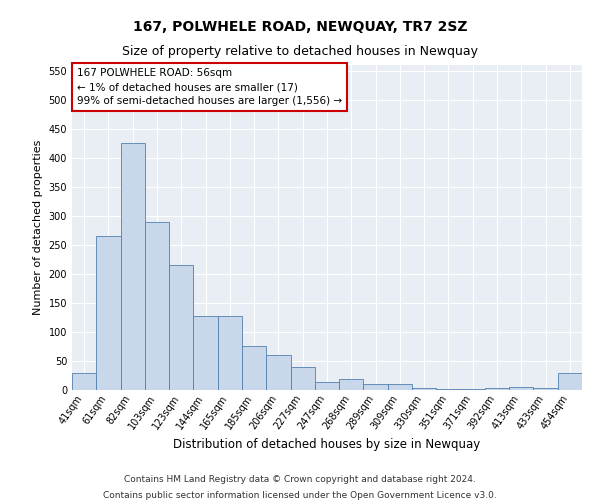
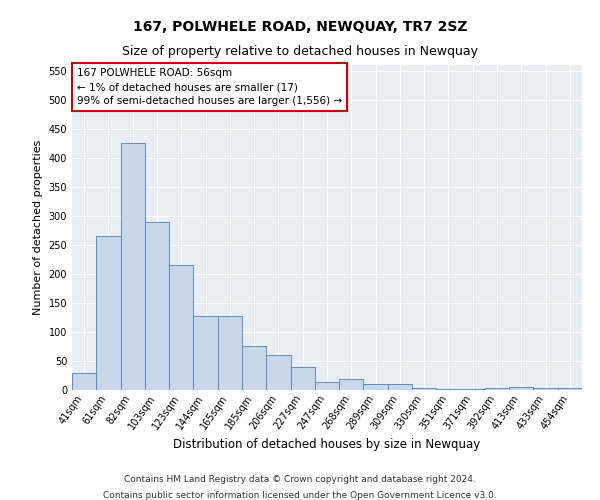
454sqm: 30 -> 3
